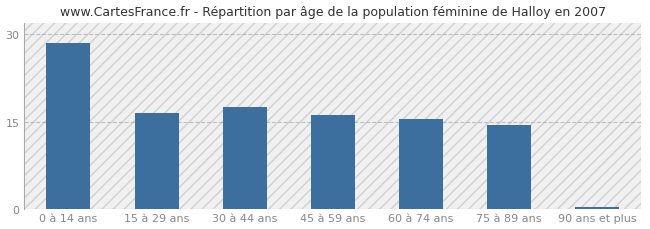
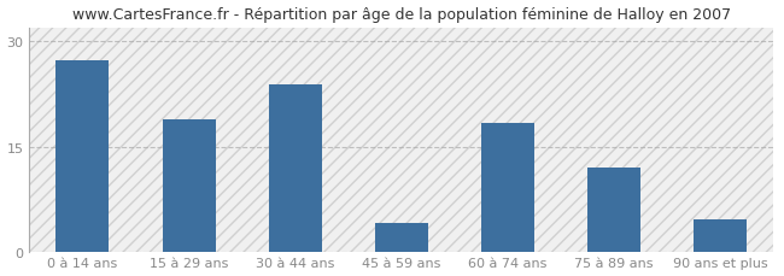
0 à 14 ans: 28.6 -> 27.4
15 à 29 ans: 16.5 -> 18.8
30 à 44 ans: 17.5 -> 23.8
45 à 59 ans: 16.1 -> 4.0
60 à 74 ans: 15.5 -> 18.4
75 à 89 ans: 14.4 -> 12.0
90 ans et plus: 0.3 -> 4.6
